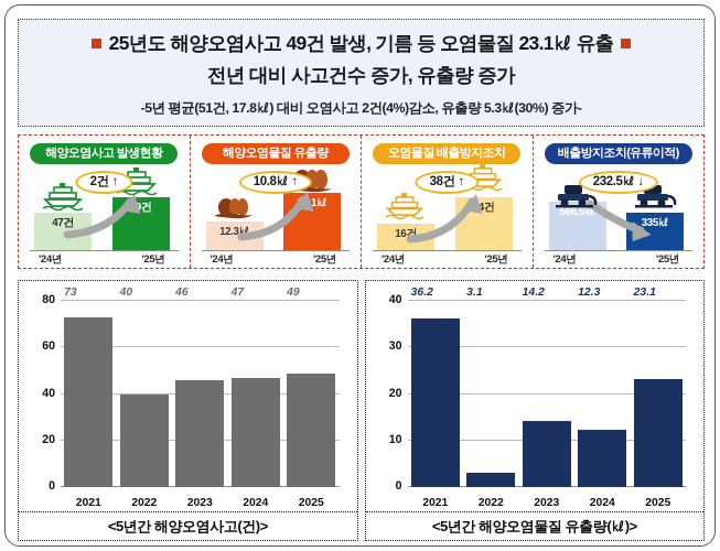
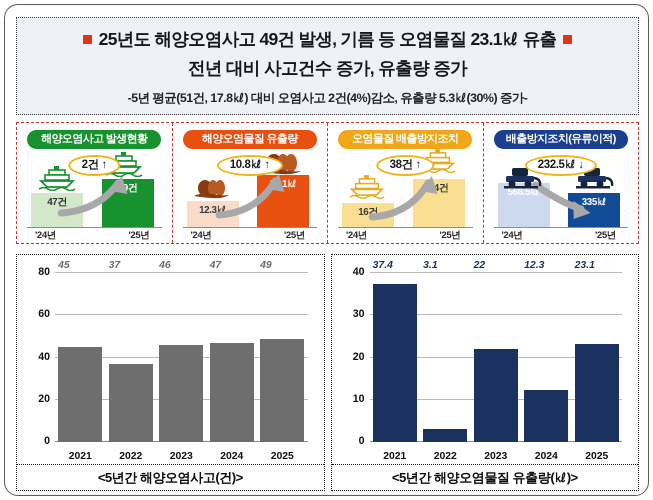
<5년간 해양오염사고(건)>/2021: 73 -> 45
<5년간 해양오염사고(건)>/2022: 40 -> 37
<5년간 해양오염물질 유출량(㎘)>/2021: 36.2 -> 37.4
<5년간 해양오염물질 유출량(㎘)>/2023: 14.2 -> 22
